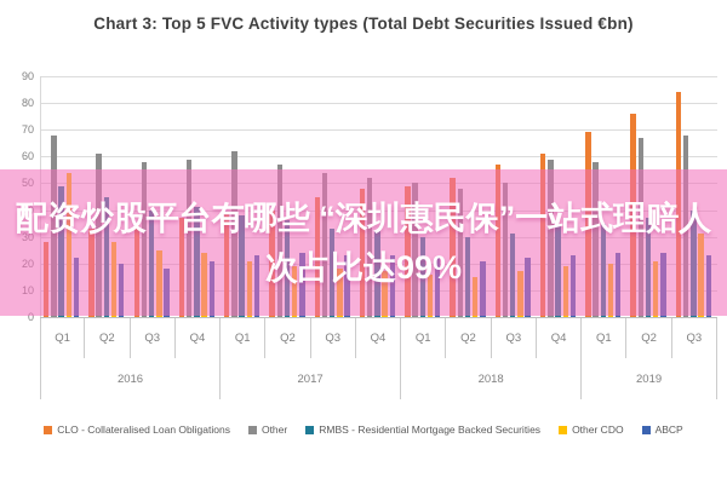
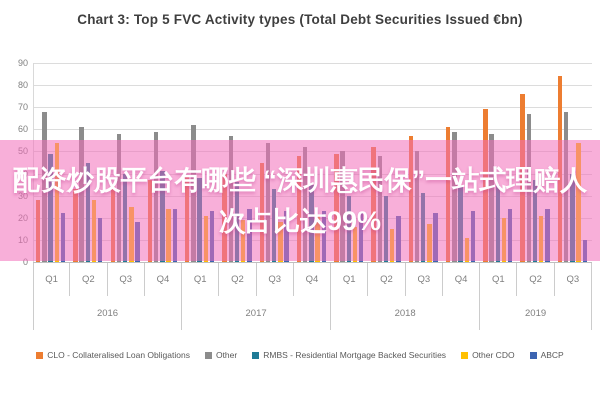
ABCP/Q4 2016: 21 -> 24
RMBS - Residential Mortgage Backed Securities/Q4 2017: 32 -> 35
Other CDO/Q4 2017: 17 -> 21
Other CDO/Q4 2018: 19 -> 11
Other CDO/Q3 2019: 31 -> 54
ABCP/Q3 2019: 23 -> 10
